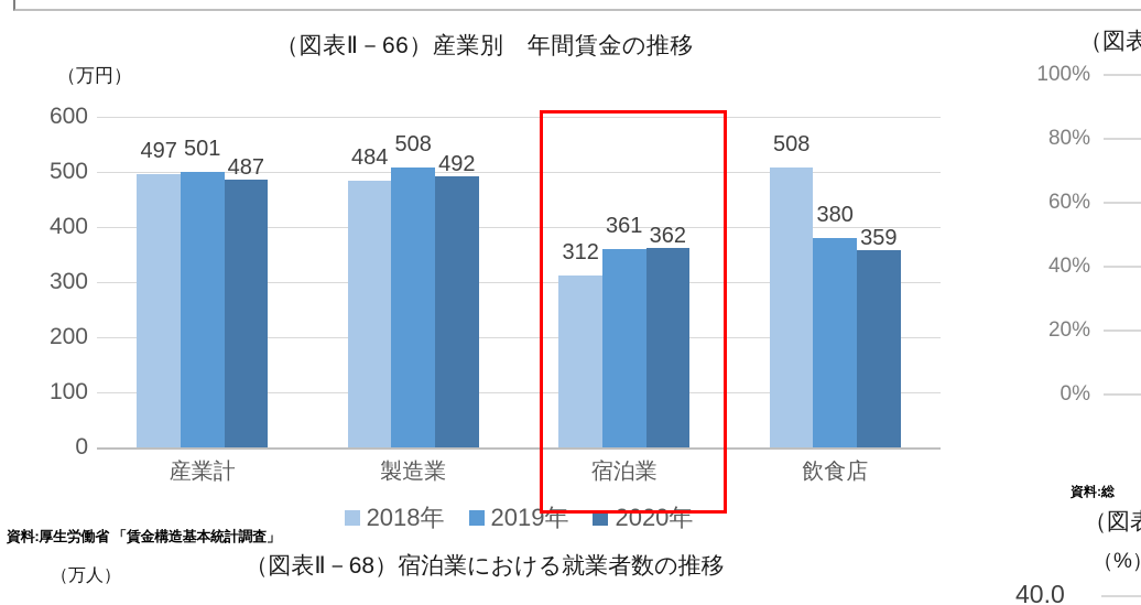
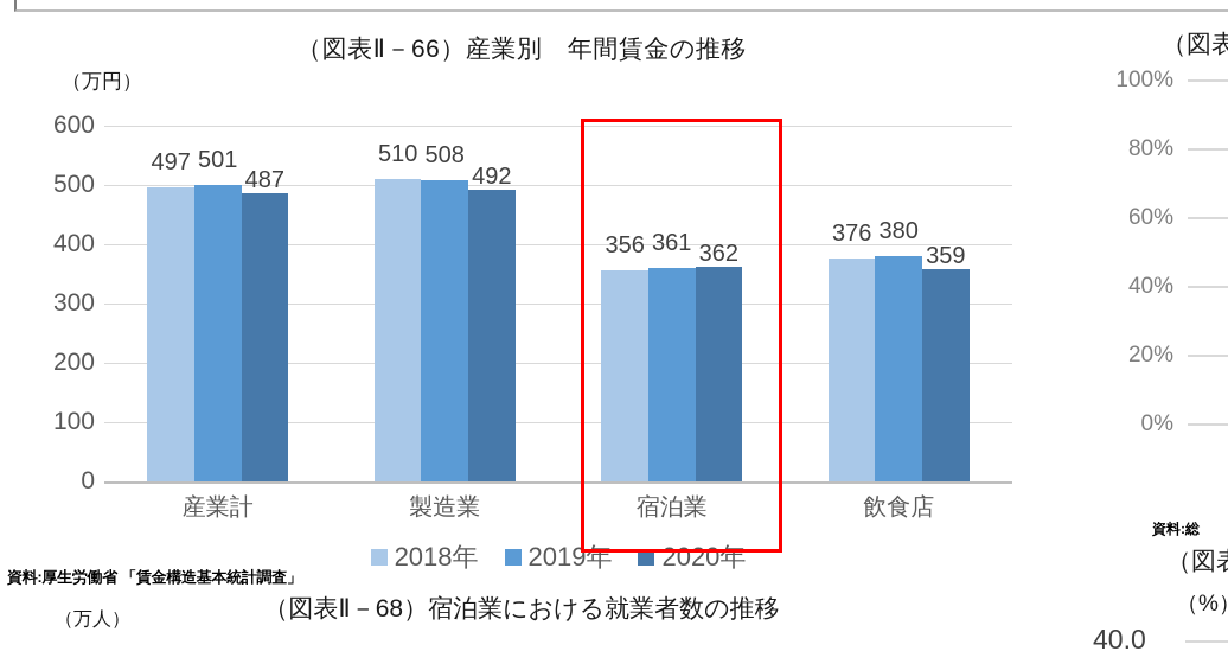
2018年/製造業: 484 -> 510
2018年/宿泊業: 312 -> 356
2018年/飲食店: 508 -> 376
